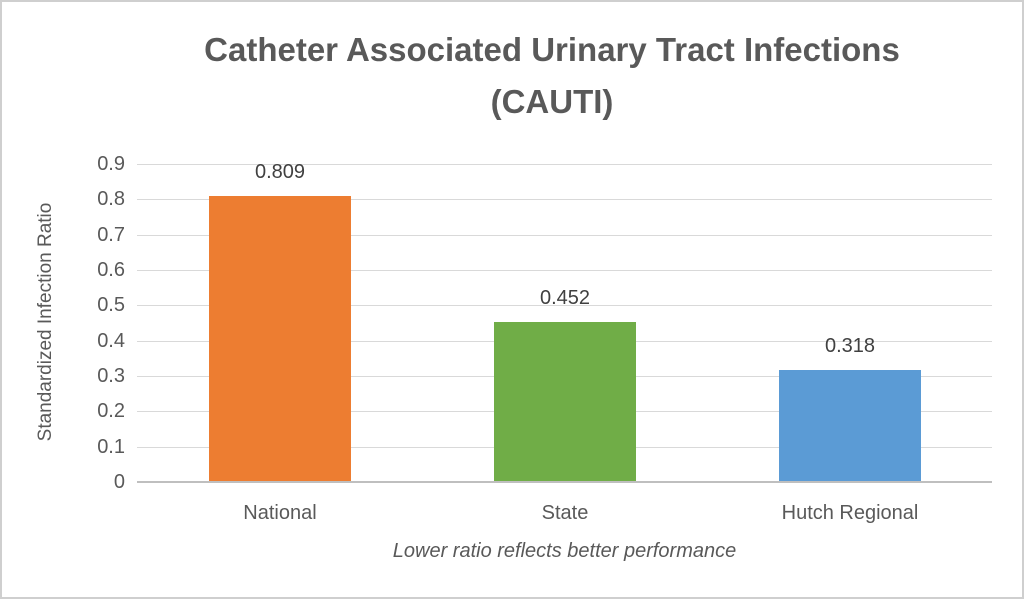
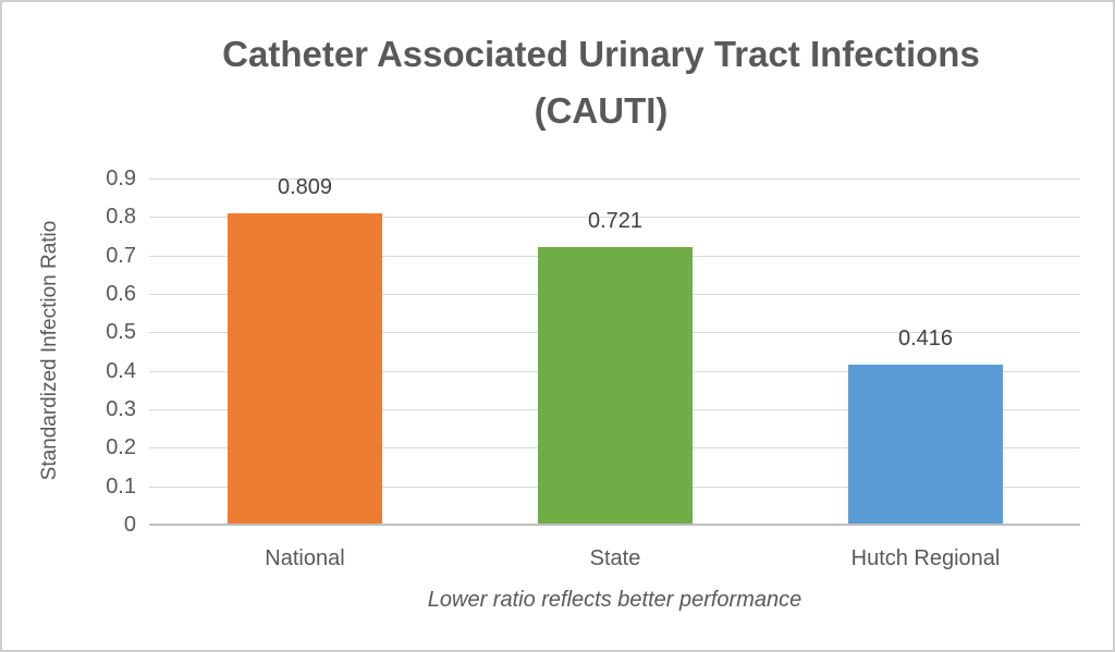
State: 0.452 -> 0.721
Hutch Regional: 0.318 -> 0.416
